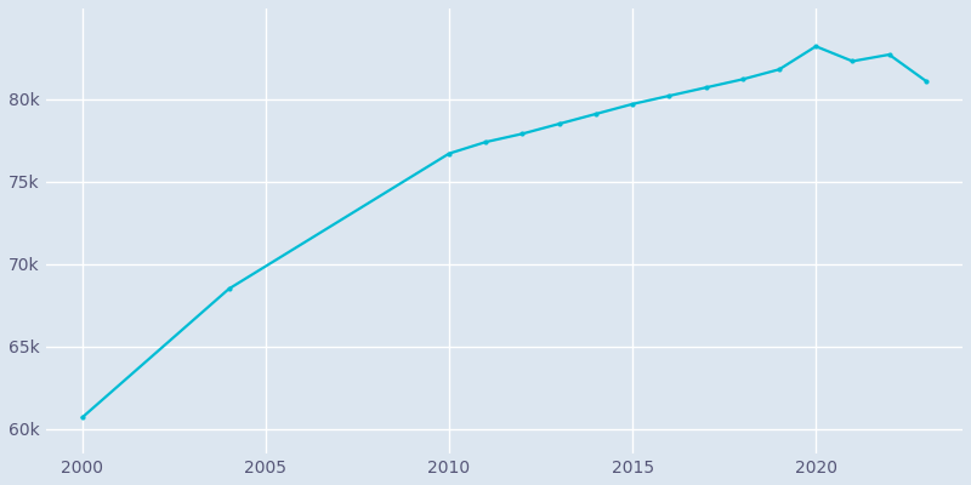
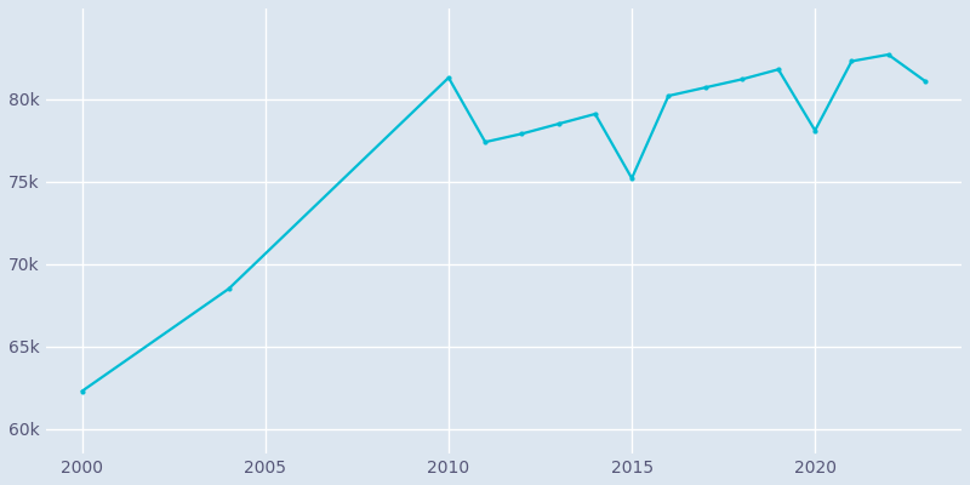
2000: 60.7k -> 62.3k
2010: 76.7k -> 81.3k
2015: 79.7k -> 75.2k
2020: 83.2k -> 78.1k
